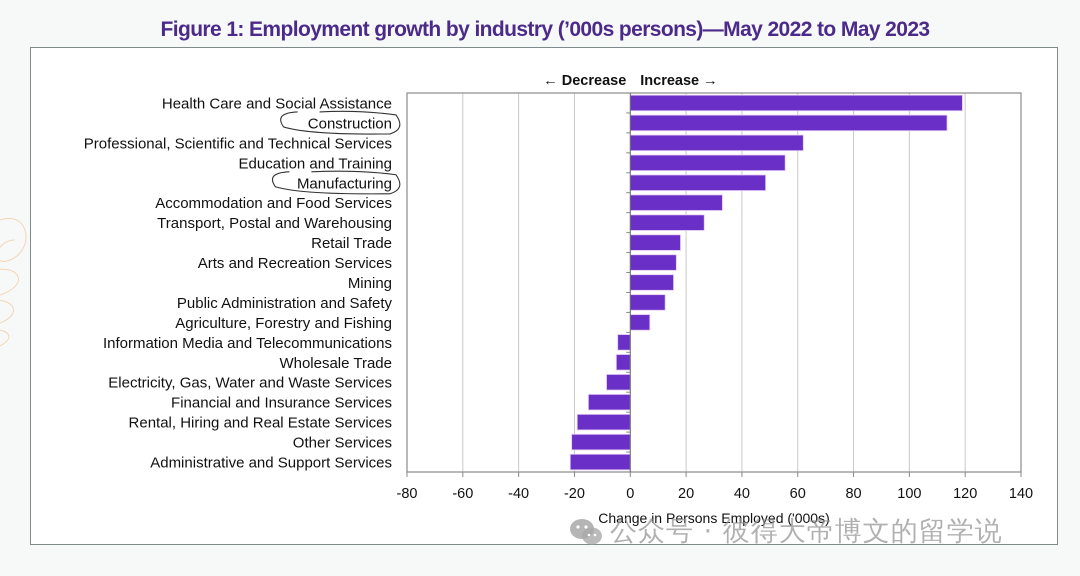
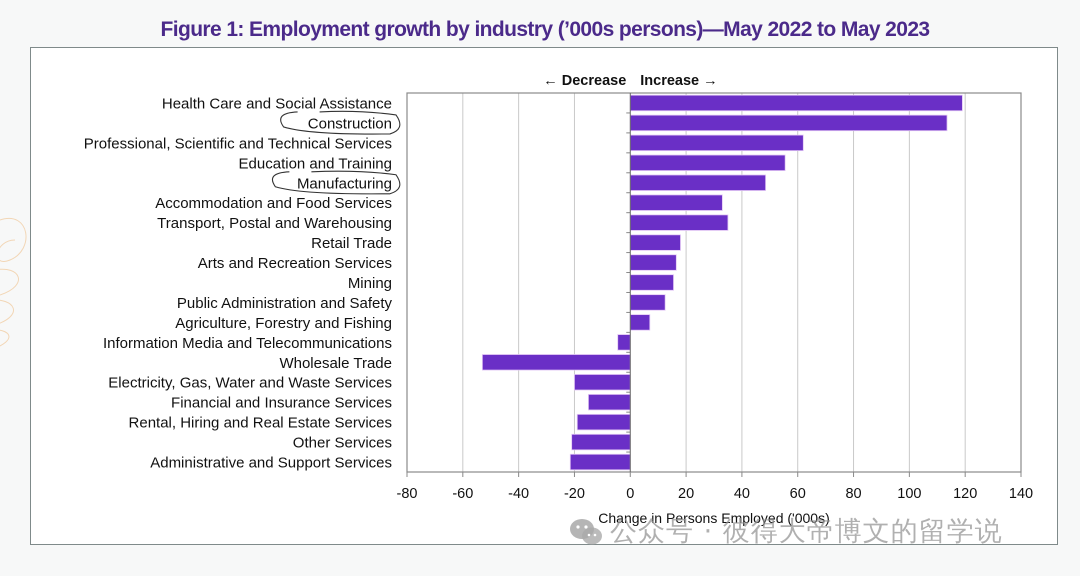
Transport, Postal and Warehousing: 26 -> 35
Wholesale Trade: -5 -> -53
Electricity, Gas, Water and Waste Services: -8 -> -20
